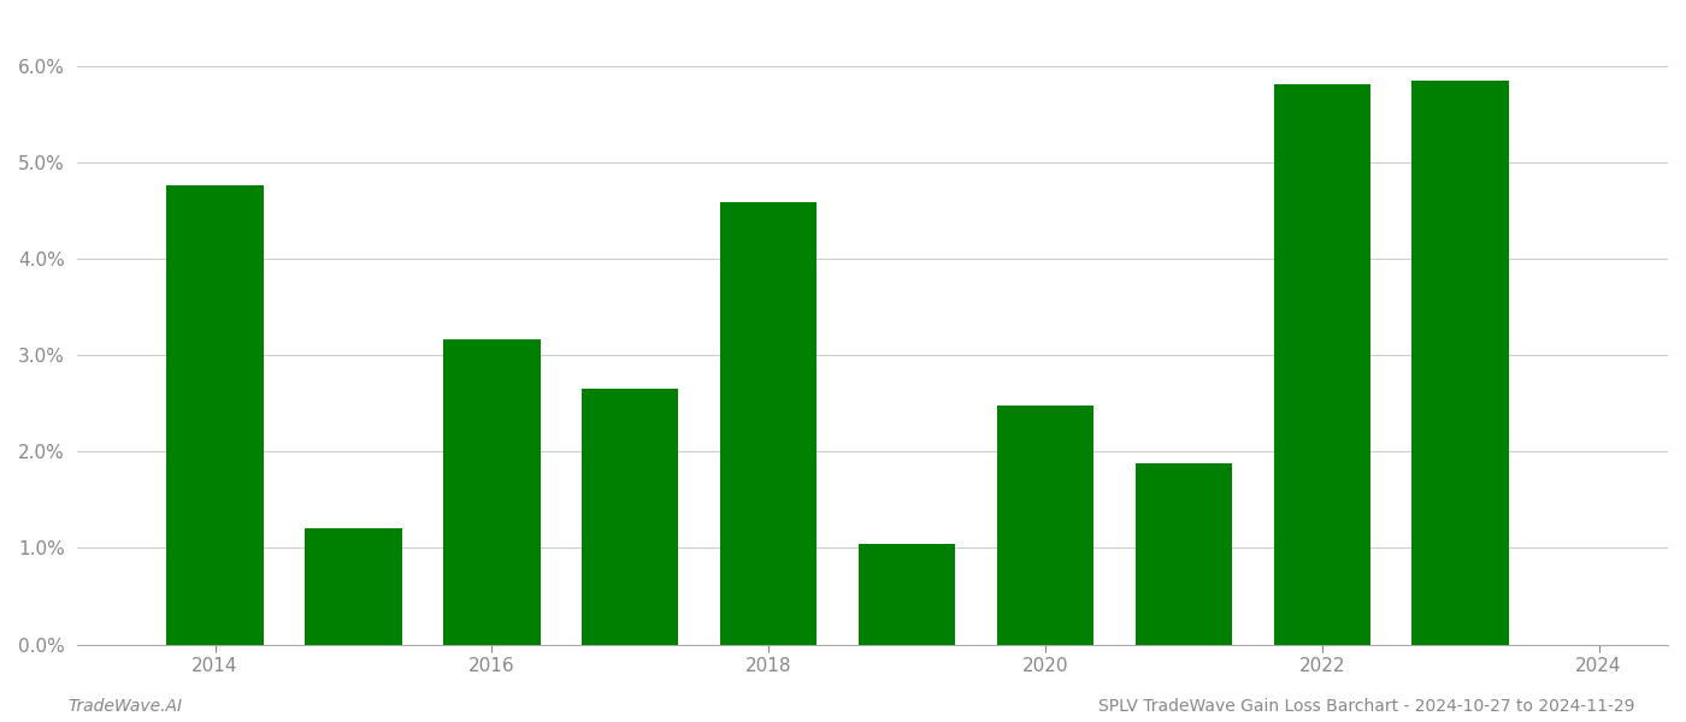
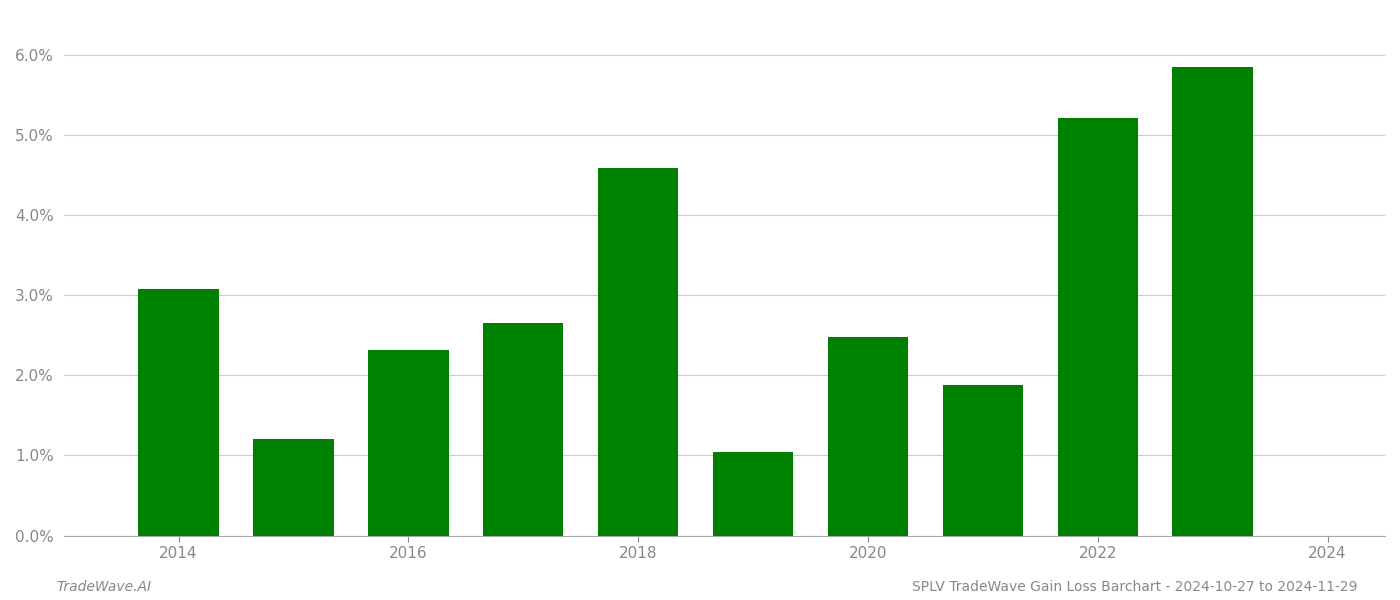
2014: 4.77% -> 3.08%
2016: 3.17% -> 2.32%
2022: 5.81% -> 5.22%
